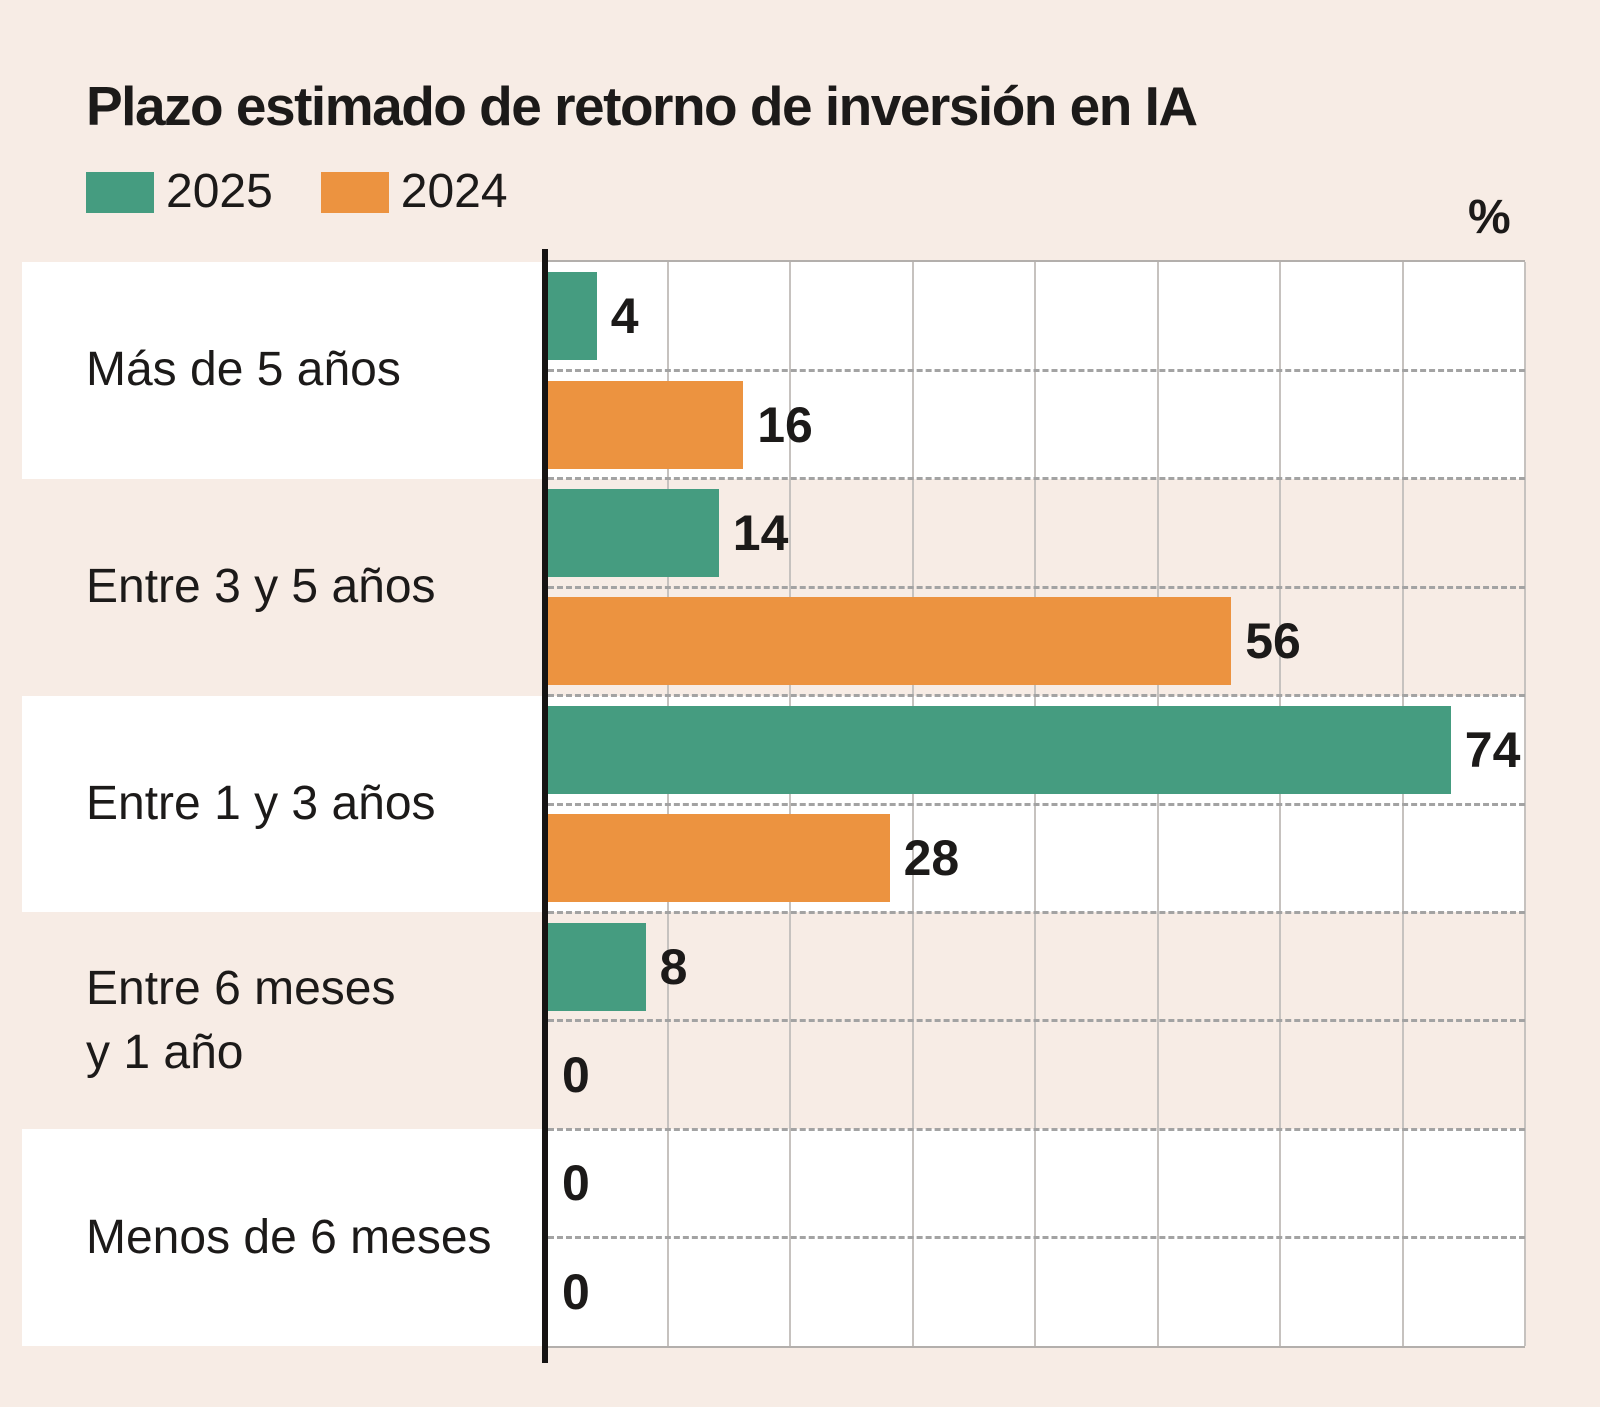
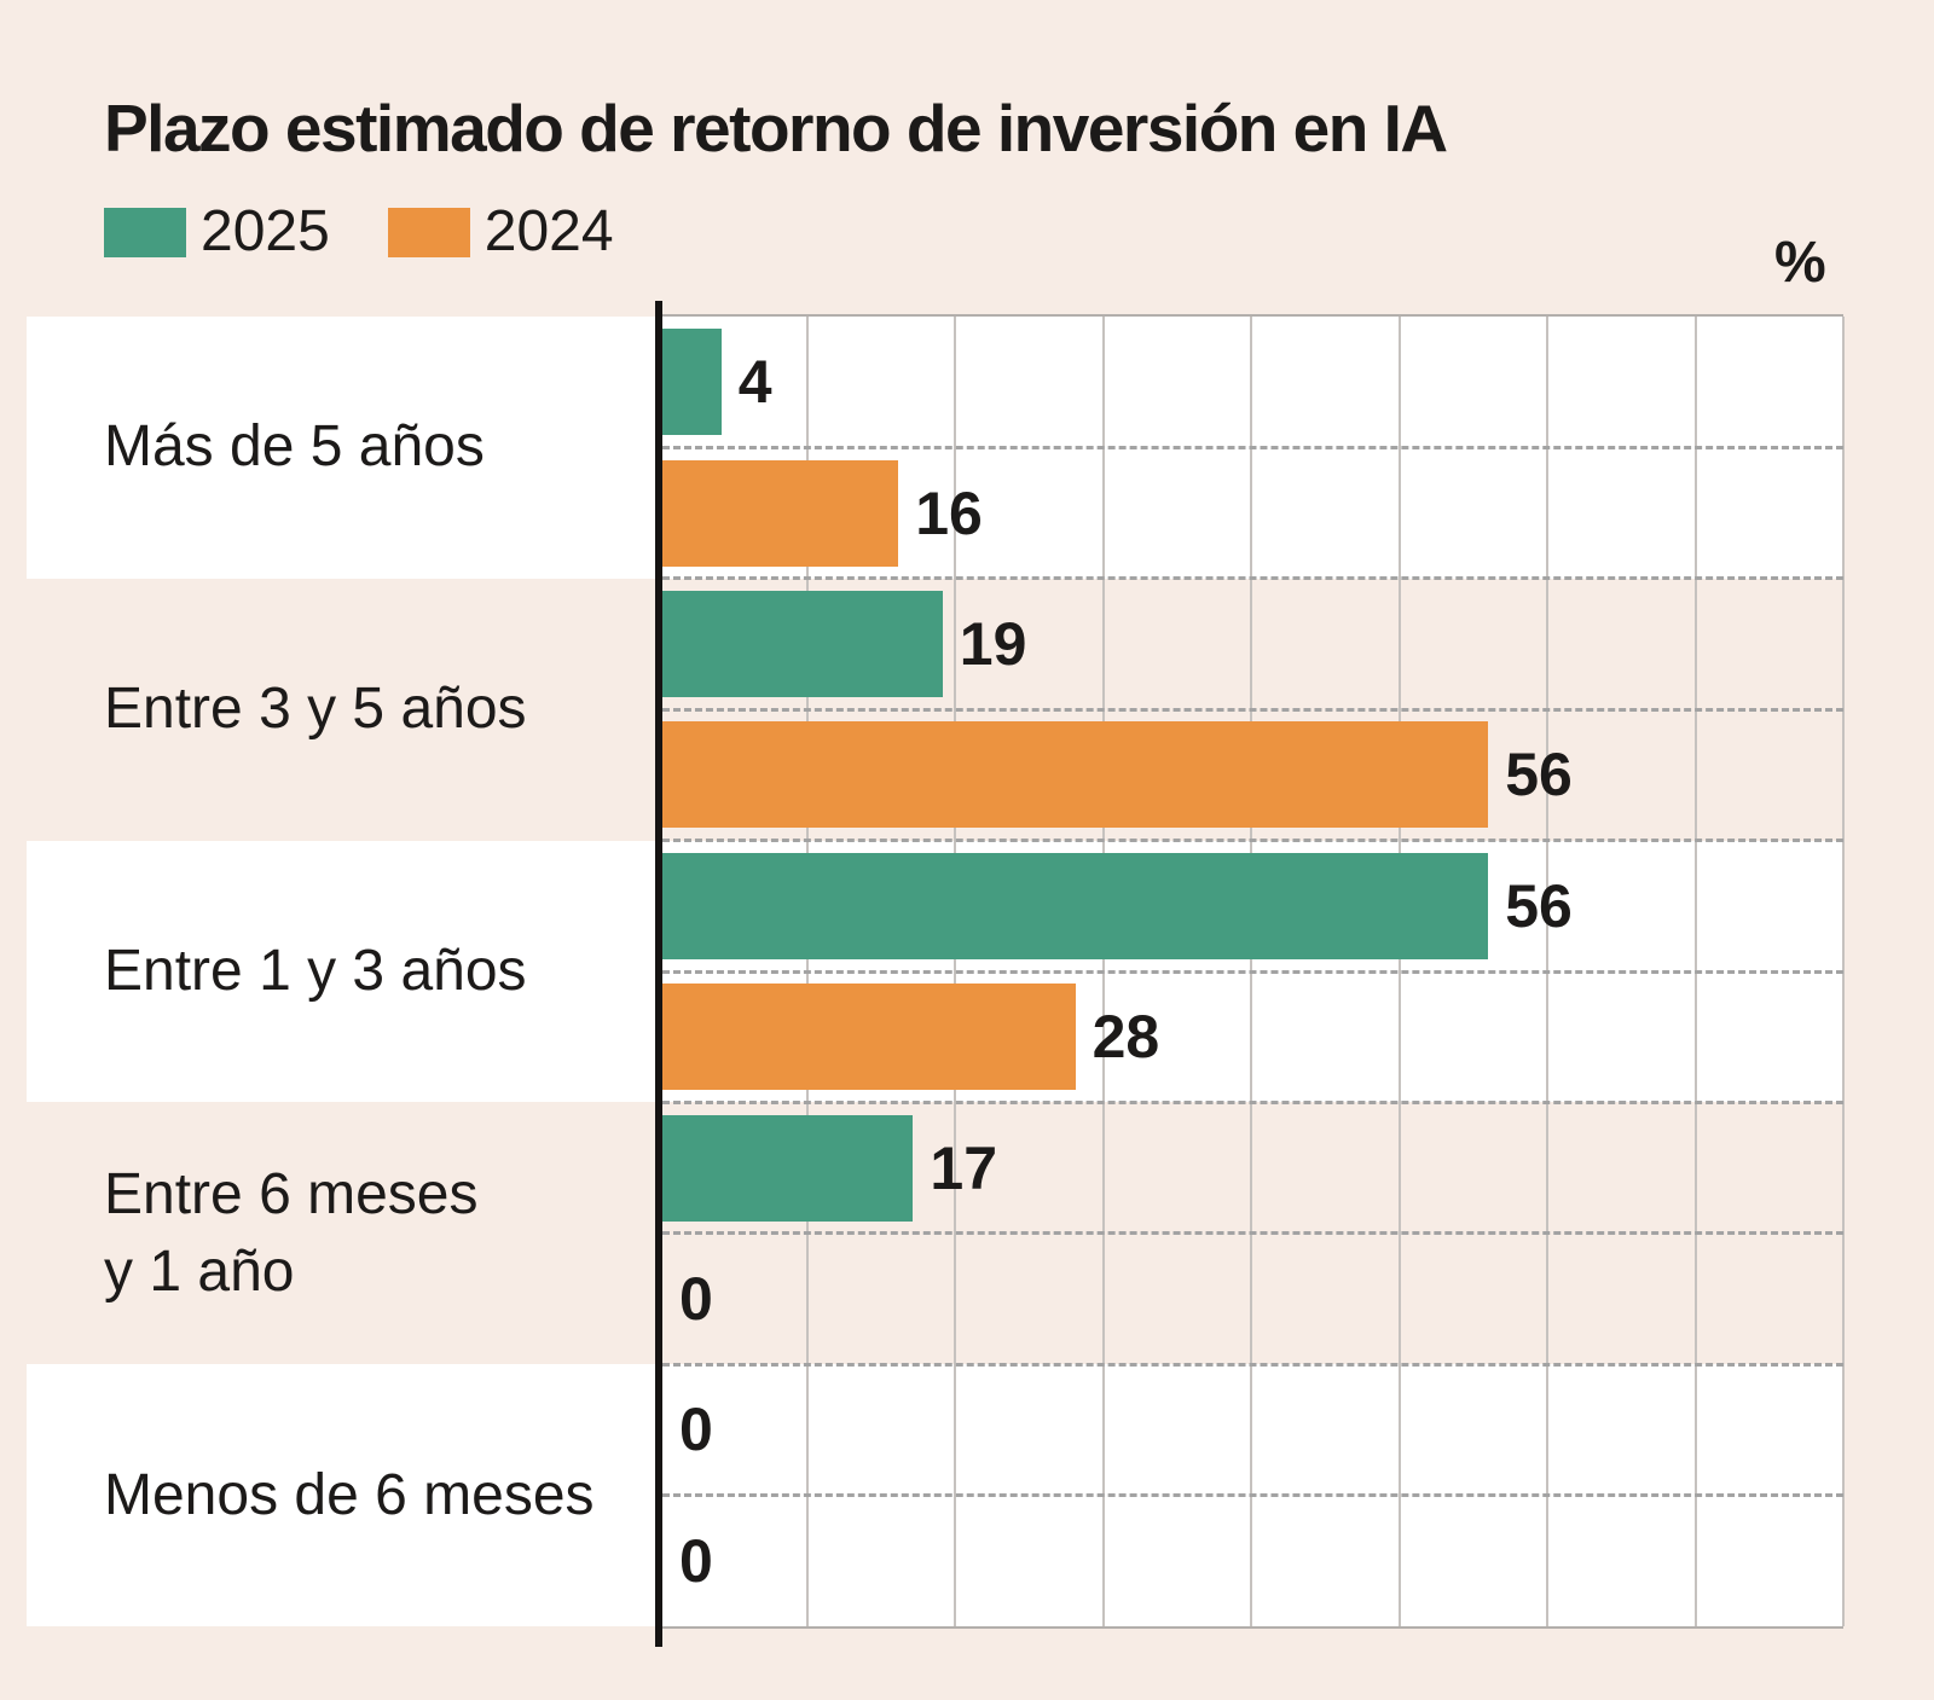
2025/Entre 3 y 5 años: 14 -> 19
2025/Entre 1 y 3 años: 74 -> 56
2025/Entre 6 meses y 1 año: 8 -> 17
